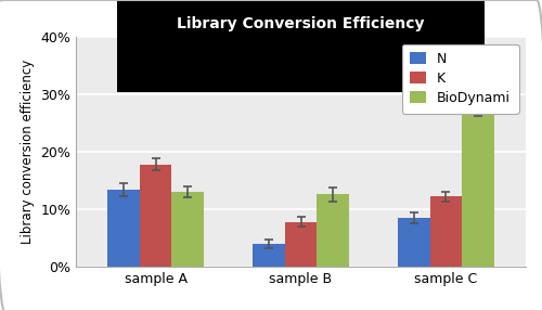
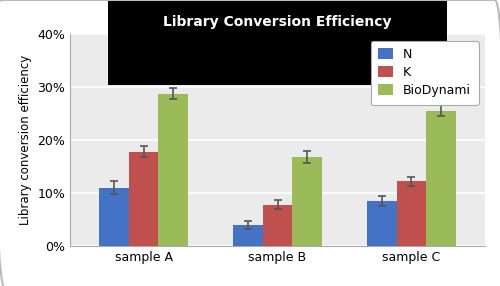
N/sample A: 13.4% -> 11.0%
BioDynami/sample A: 13.0% -> 28.8%
BioDynami/sample B: 12.6% -> 16.8%
BioDynami/sample C: 27.2% -> 25.6%
